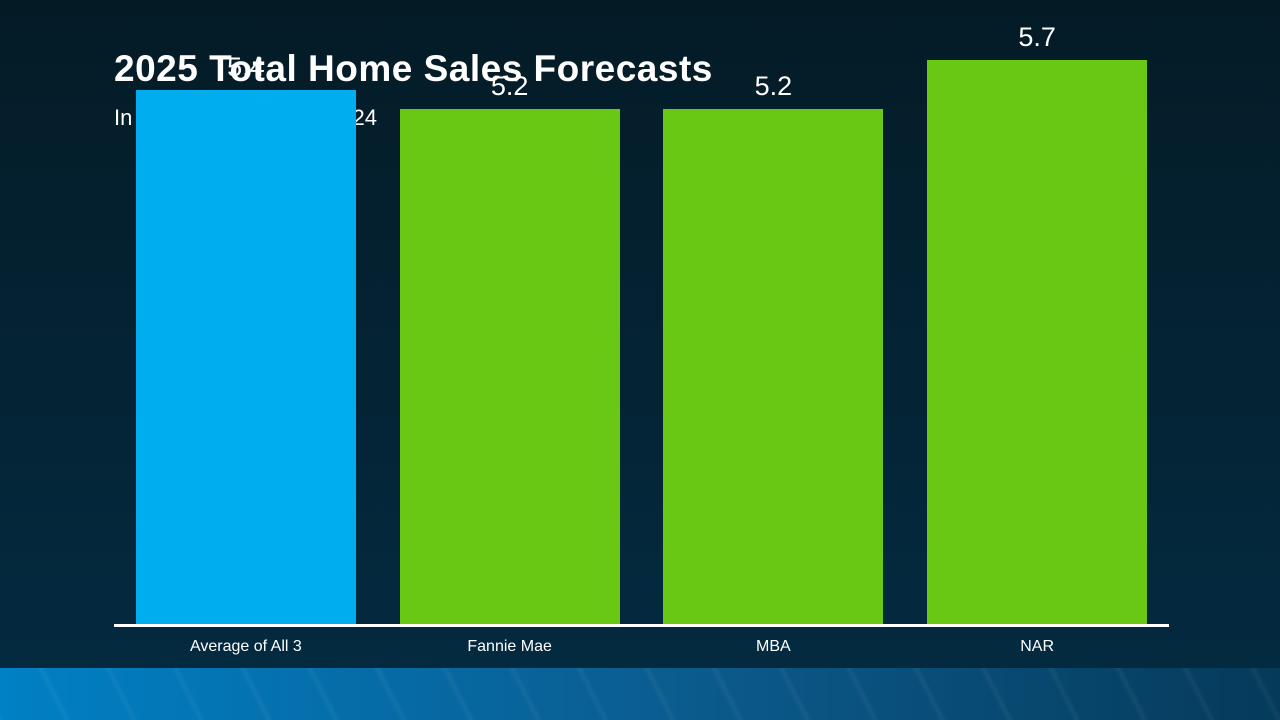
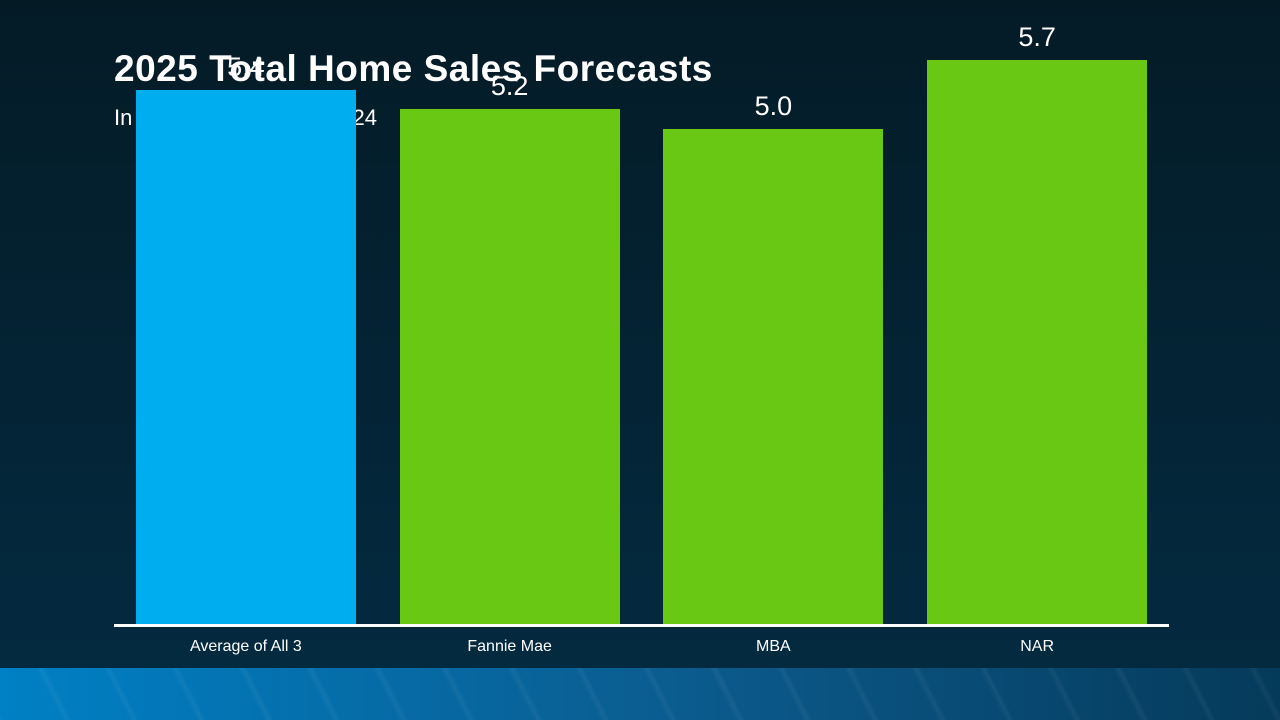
MBA: 5.2 -> 5.0
